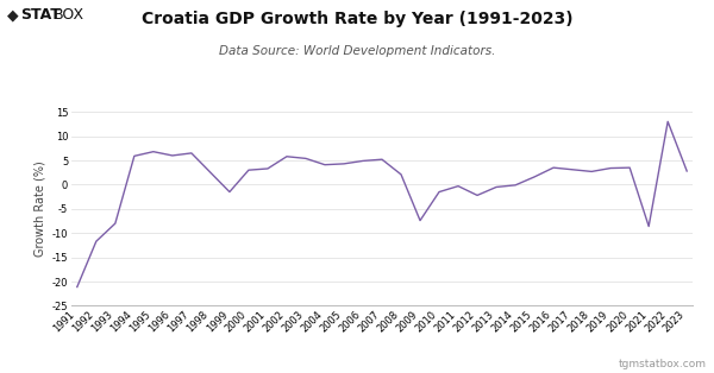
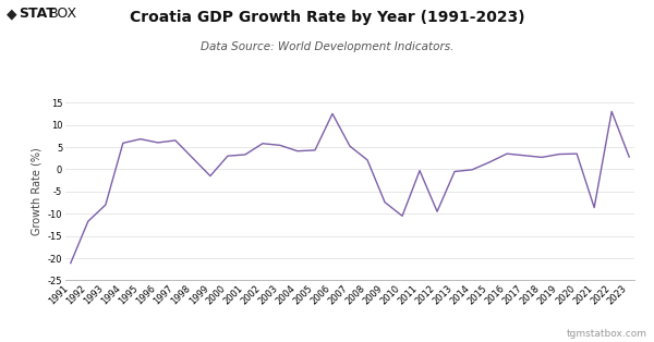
2006: 4.9 -> 12.5
2010: -1.5 -> -10.5
2012: -2.2 -> -9.5
